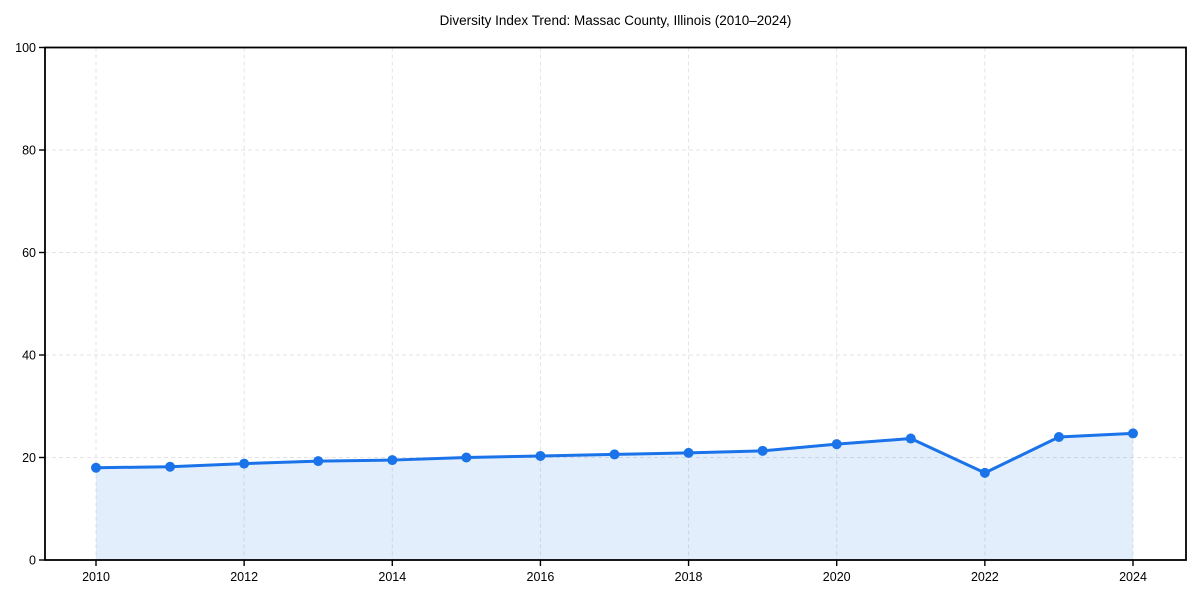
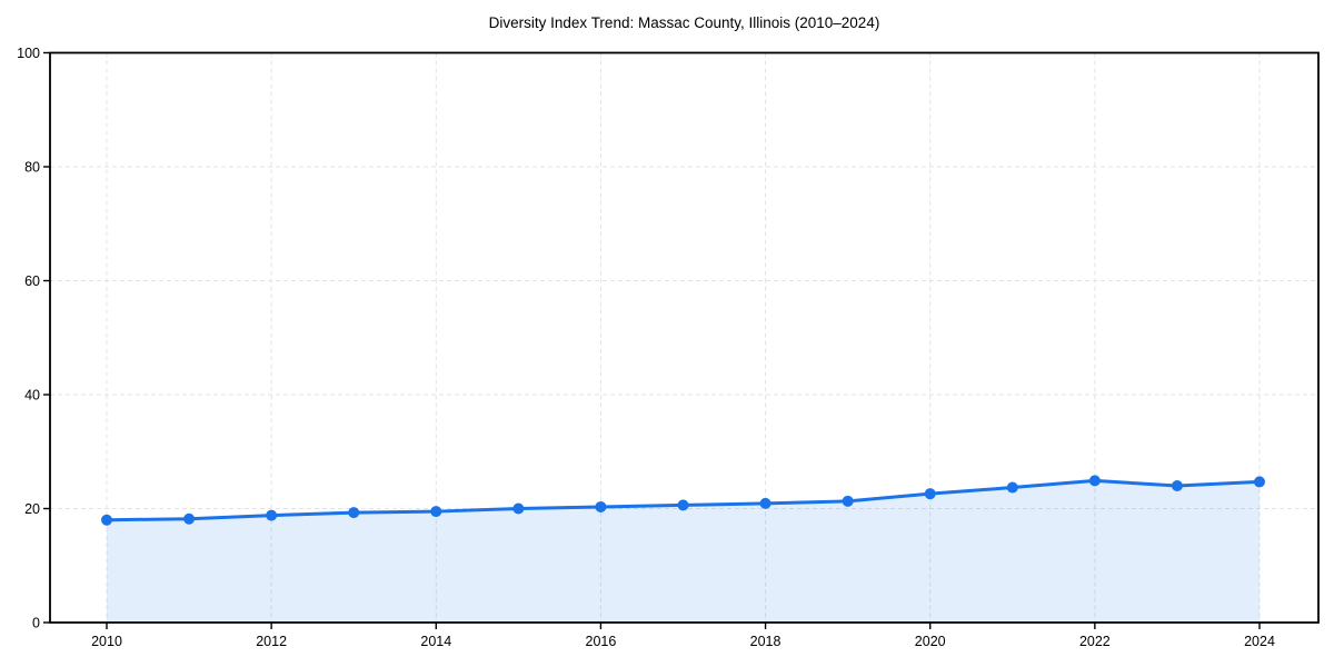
2022: 17 -> 25
